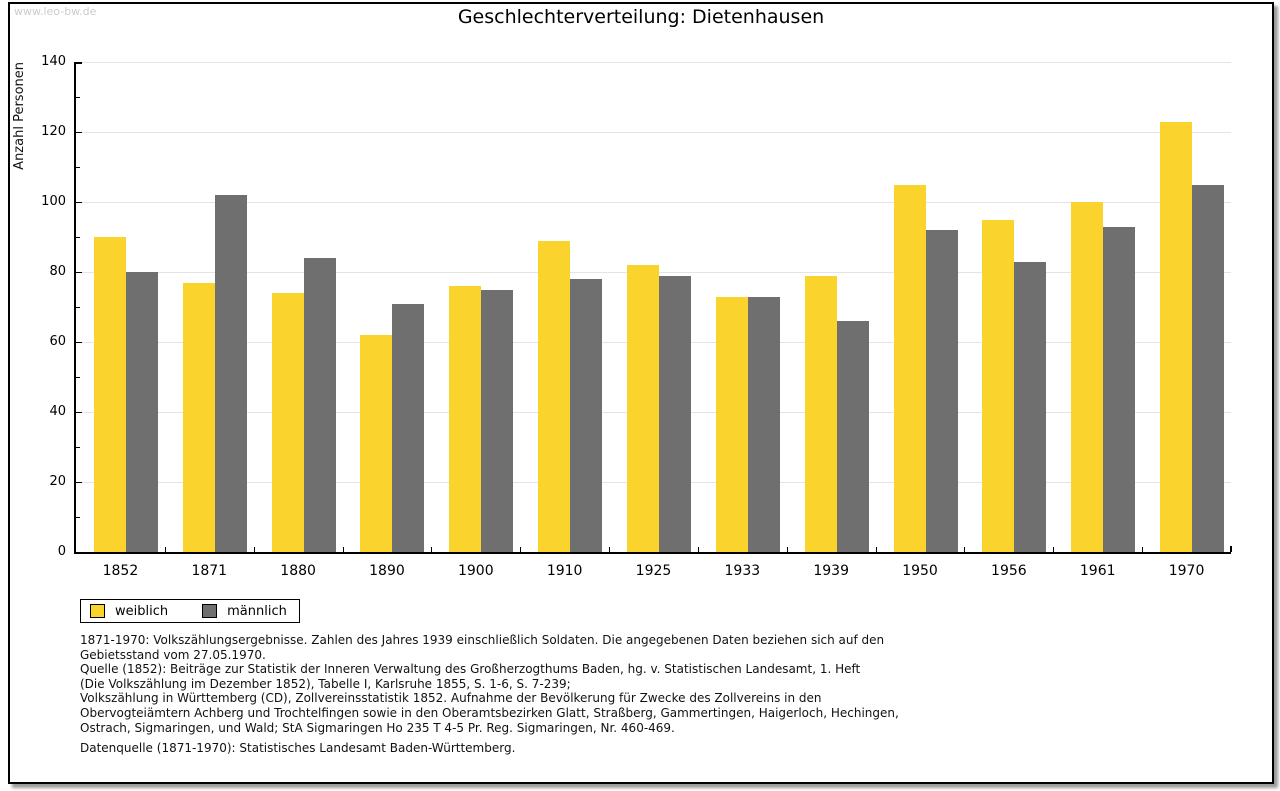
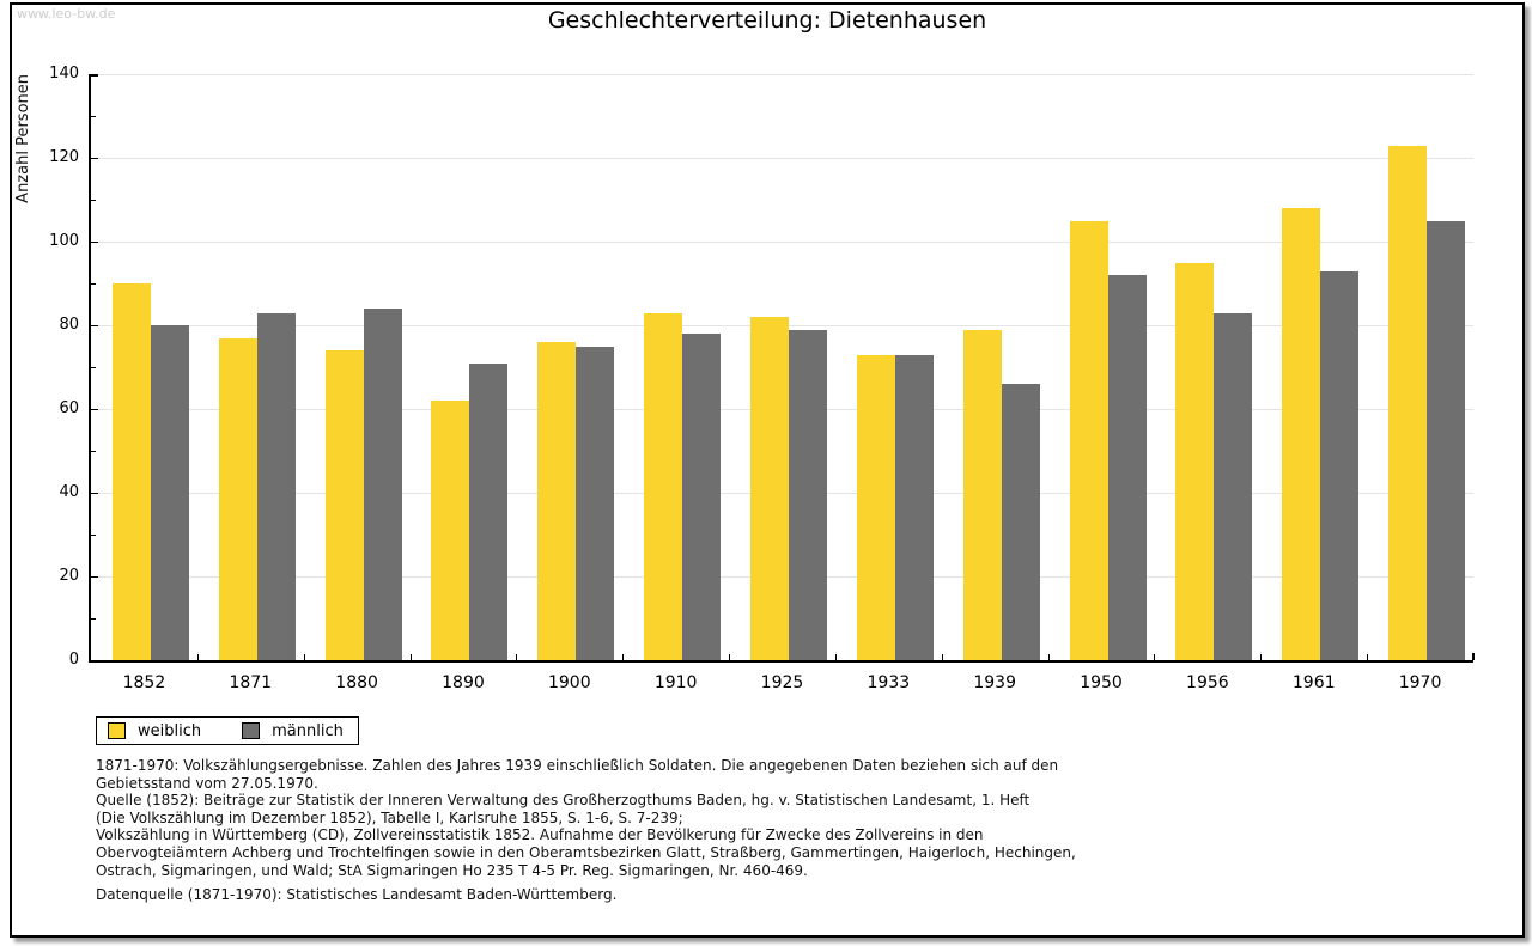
männlich/1871: 102 -> 83
weiblich/1910: 89 -> 83
weiblich/1961: 100 -> 108
